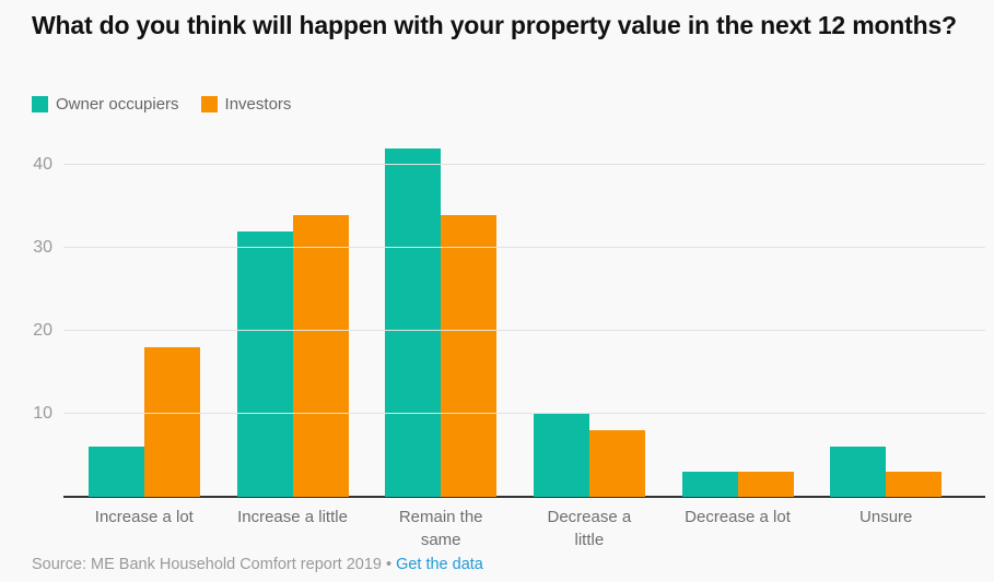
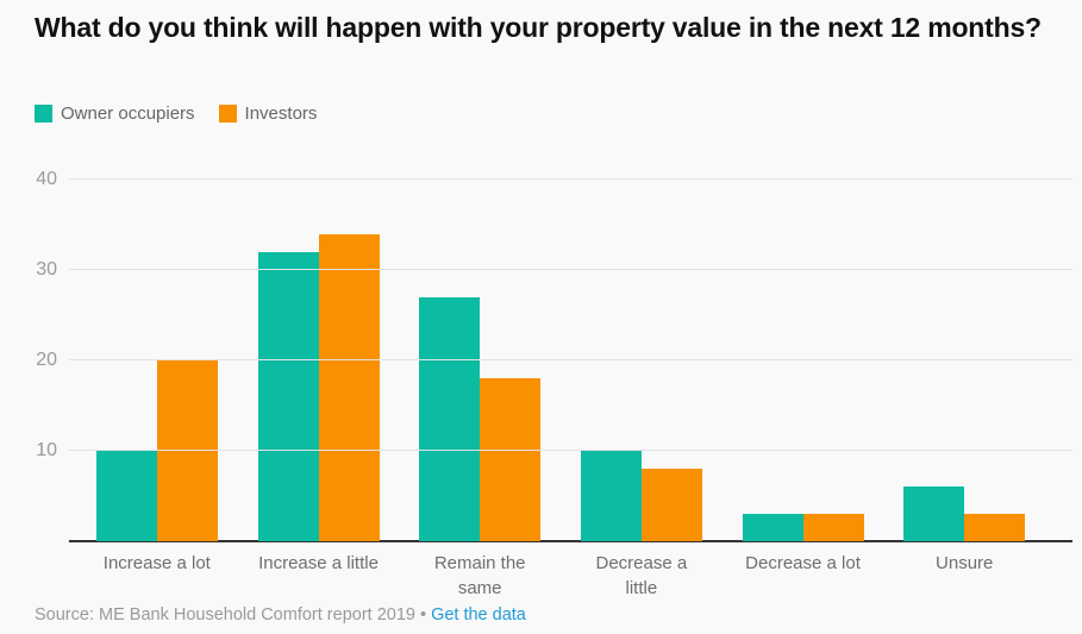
Owner occupiers/Increase a lot: 6 -> 10
Investors/Increase a lot: 18 -> 20
Owner occupiers/Remain the same: 42 -> 27
Investors/Remain the same: 34 -> 18
